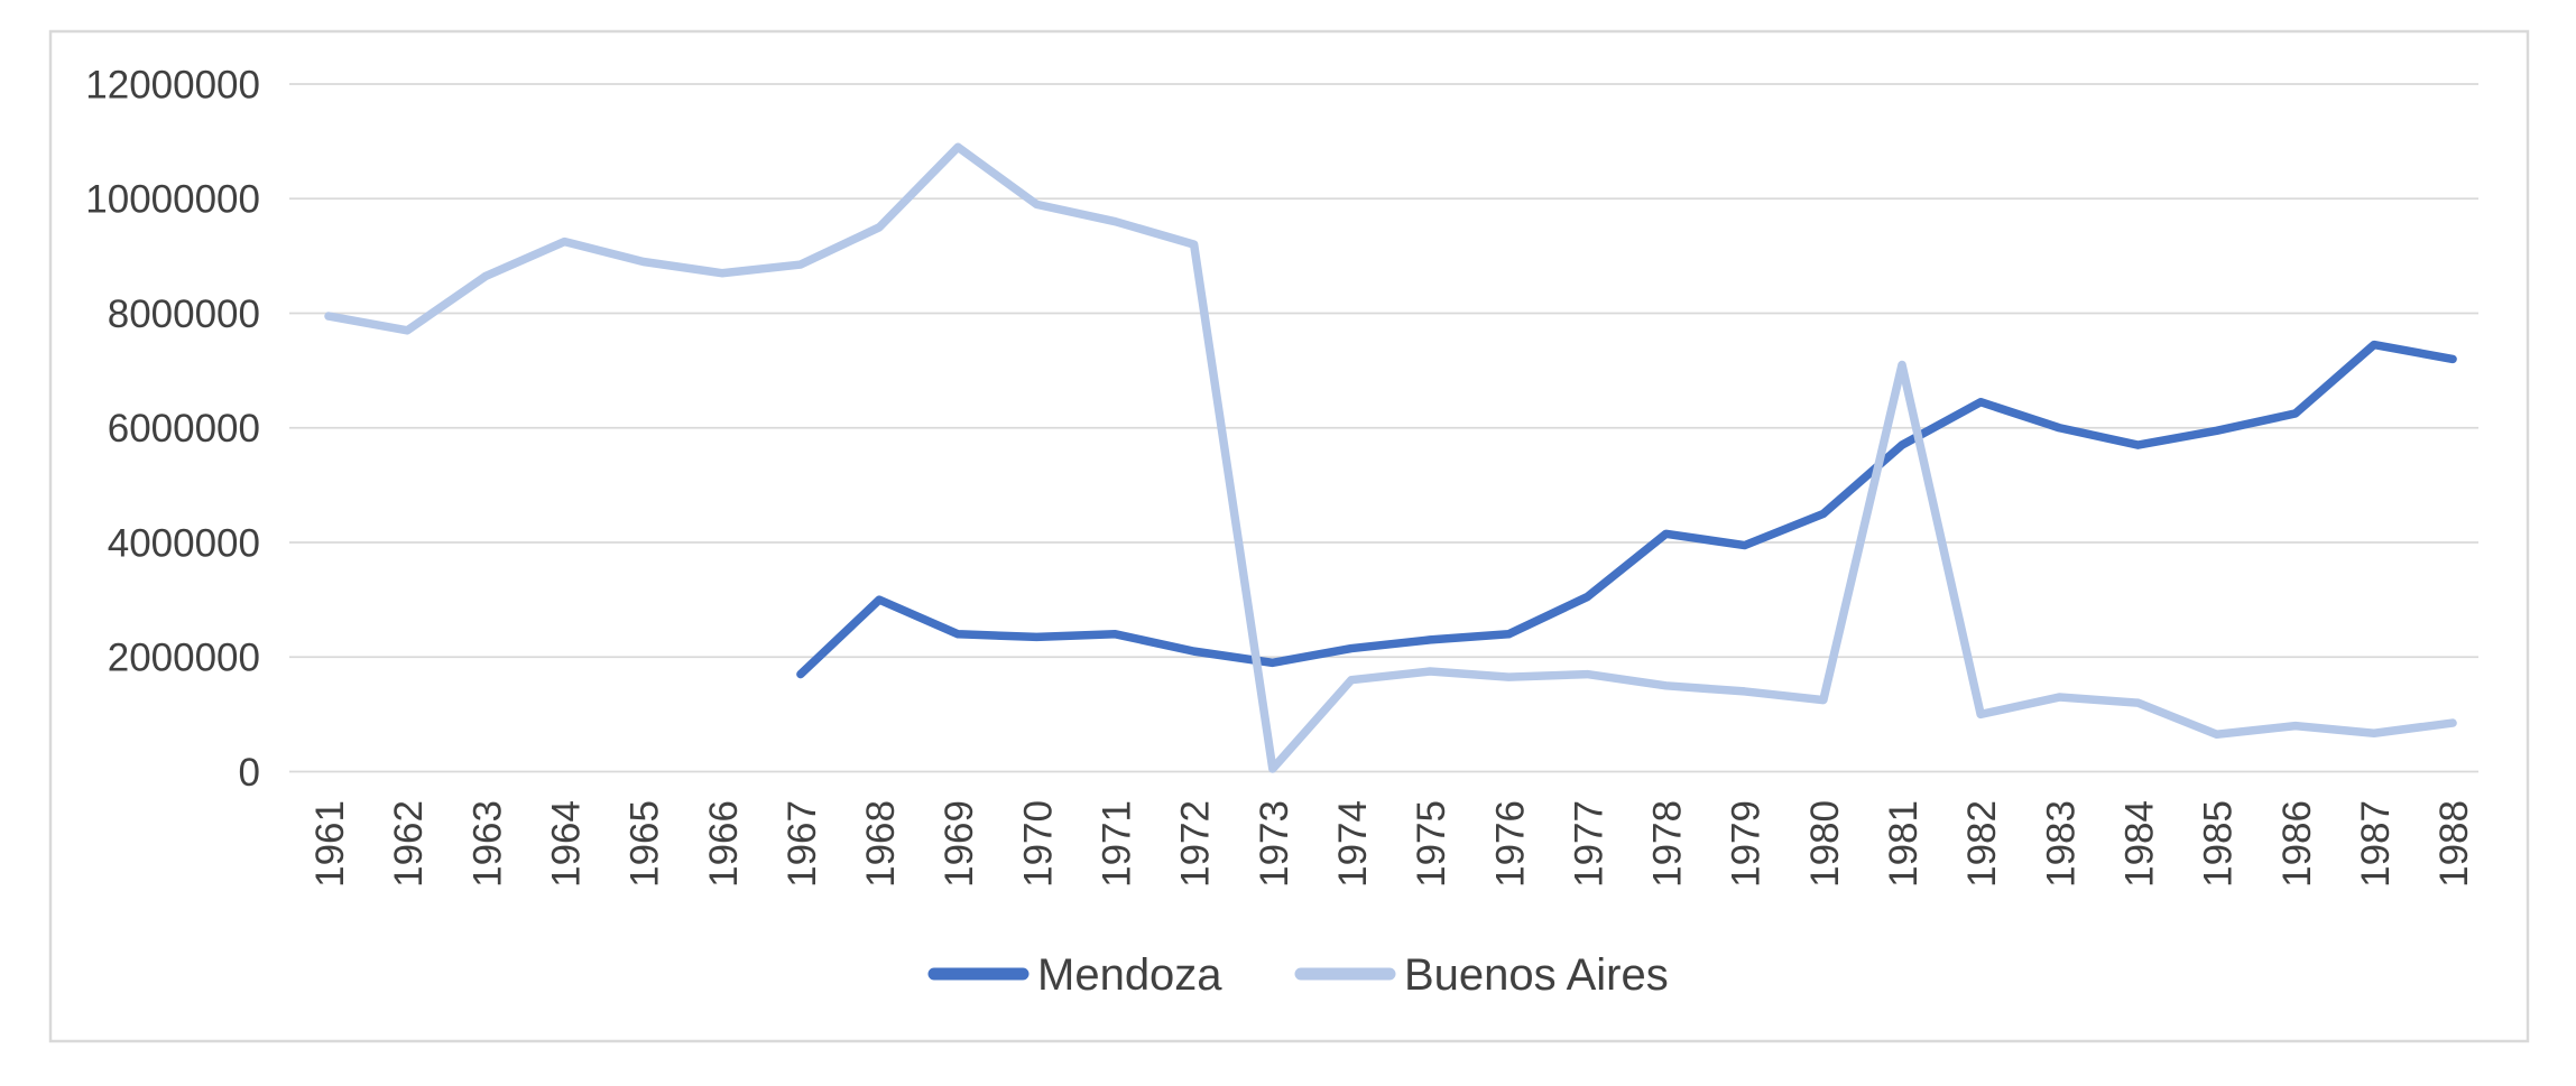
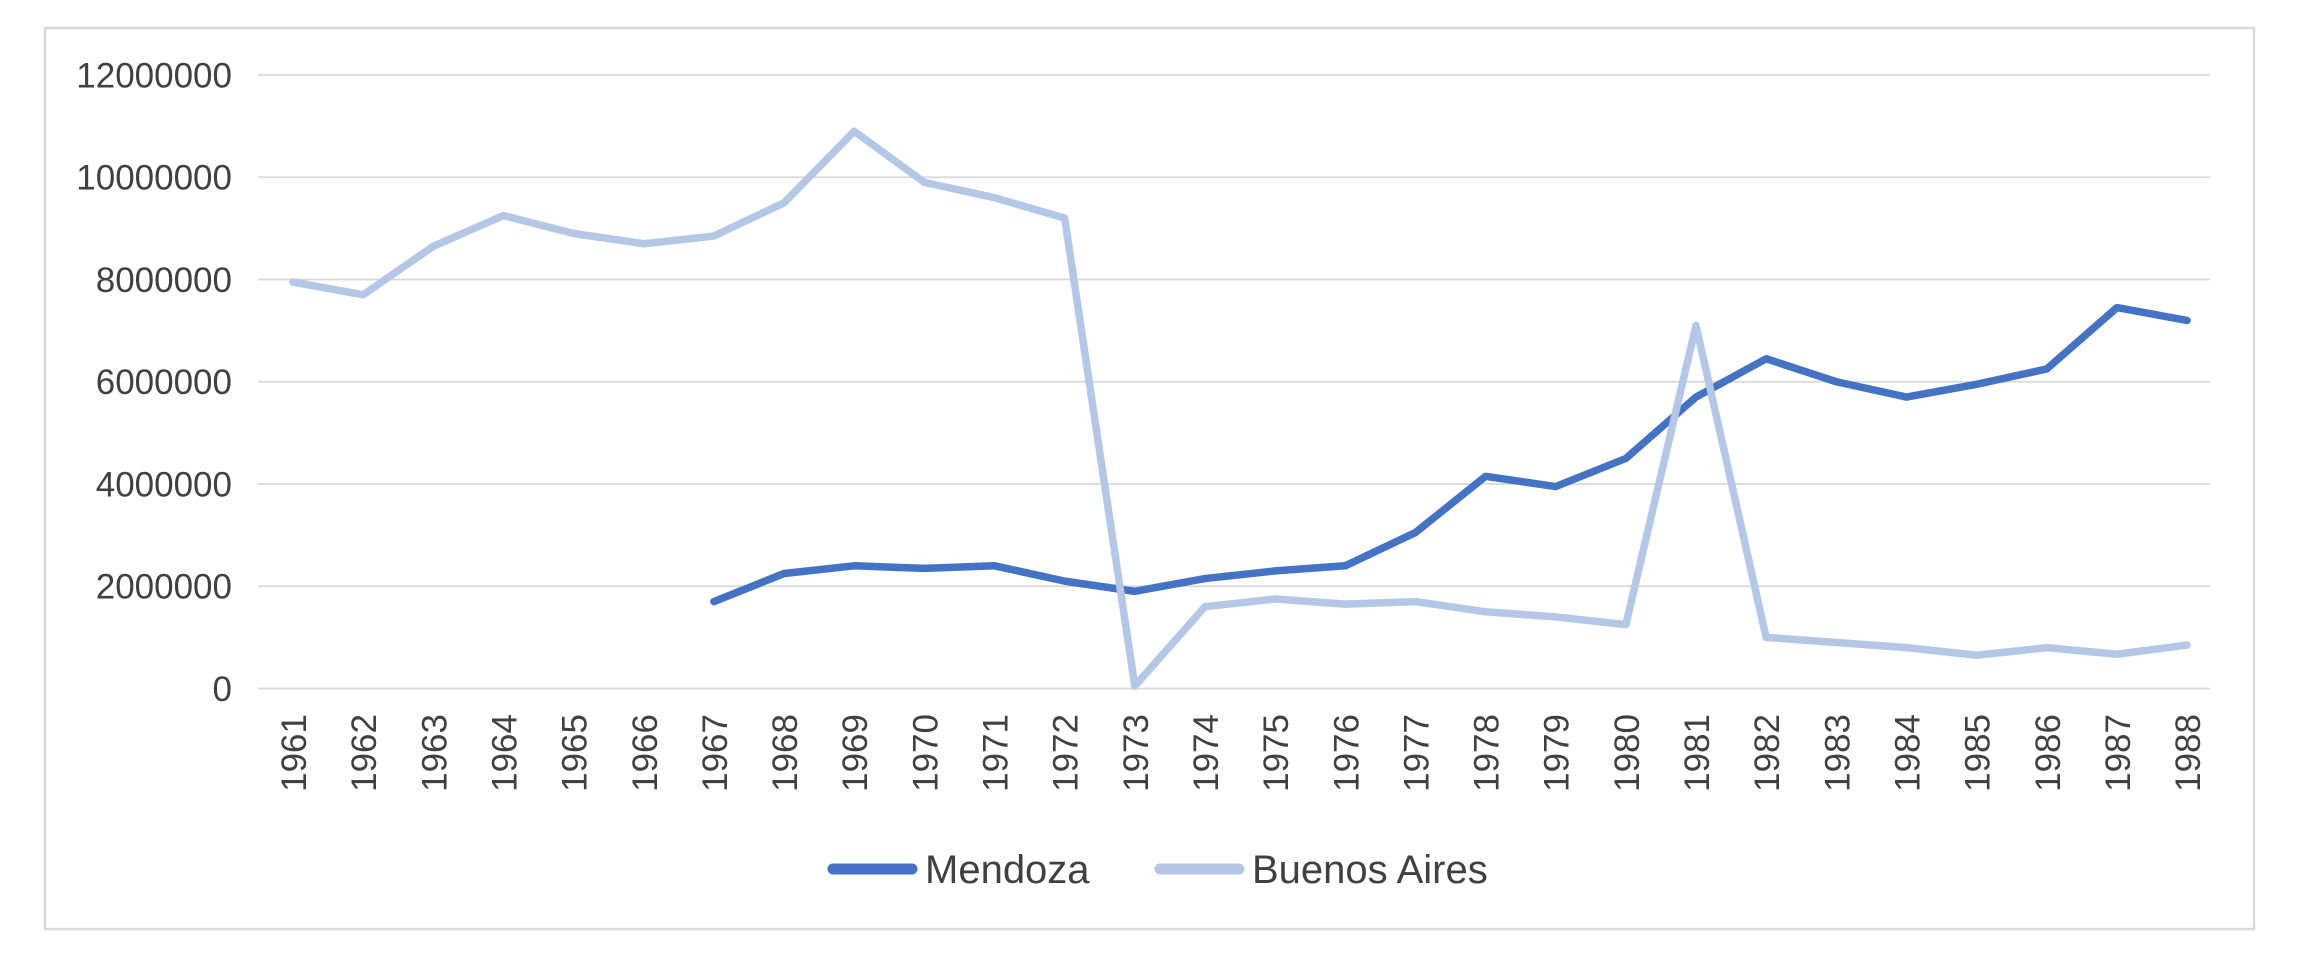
Mendoza/1968: 3000000 -> 2200000
Buenos Aires/1983: 1300000 -> 900000
Buenos Aires/1984: 1200000 -> 800000
